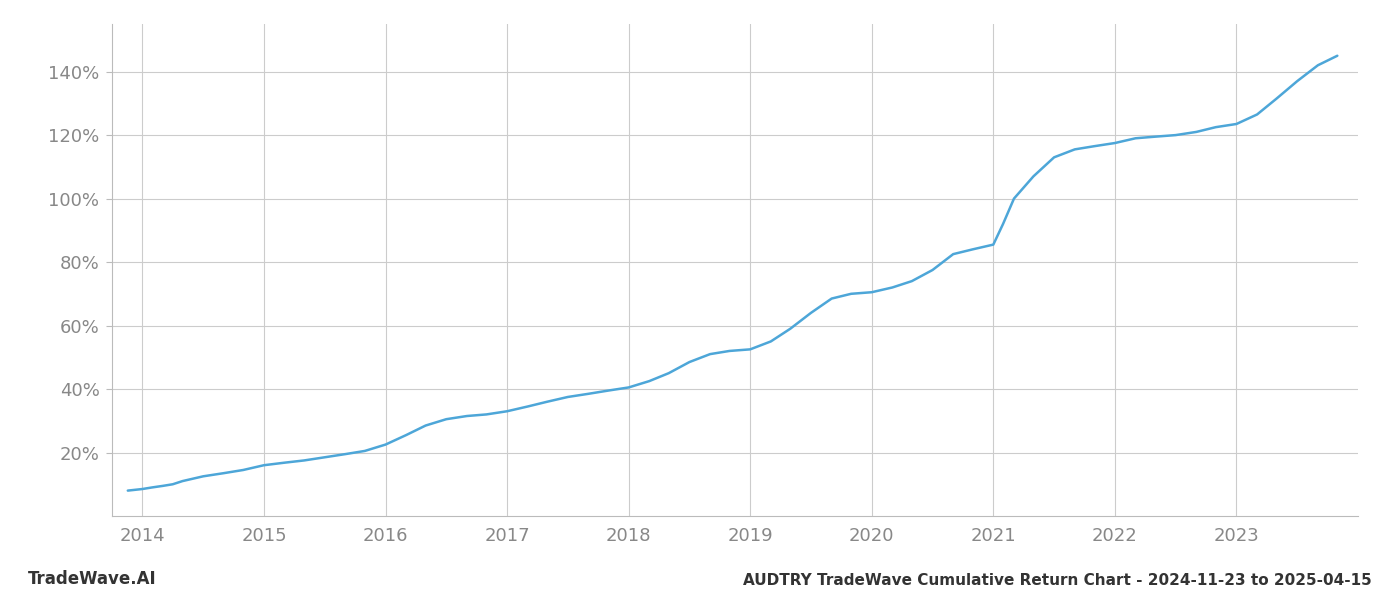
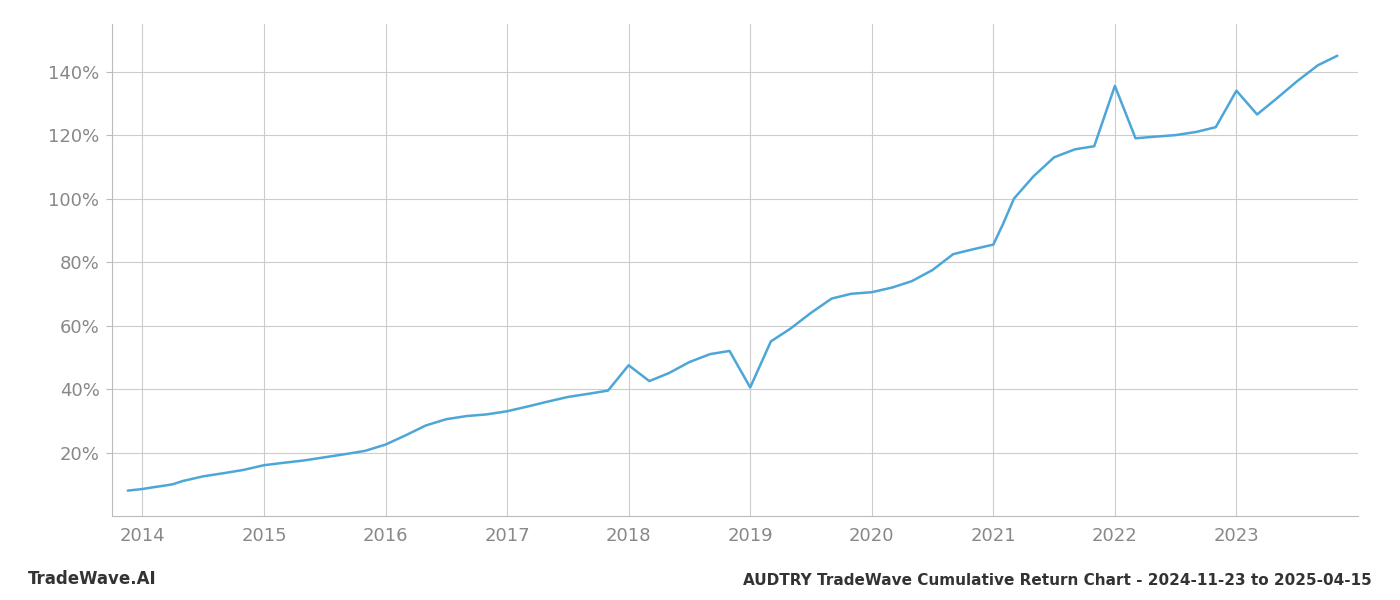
2018: 40.5% -> 47.5%
2019: 52.5% -> 40.5%
2022: 117.5% -> 135.5%
2023: 123.5% -> 134.0%
